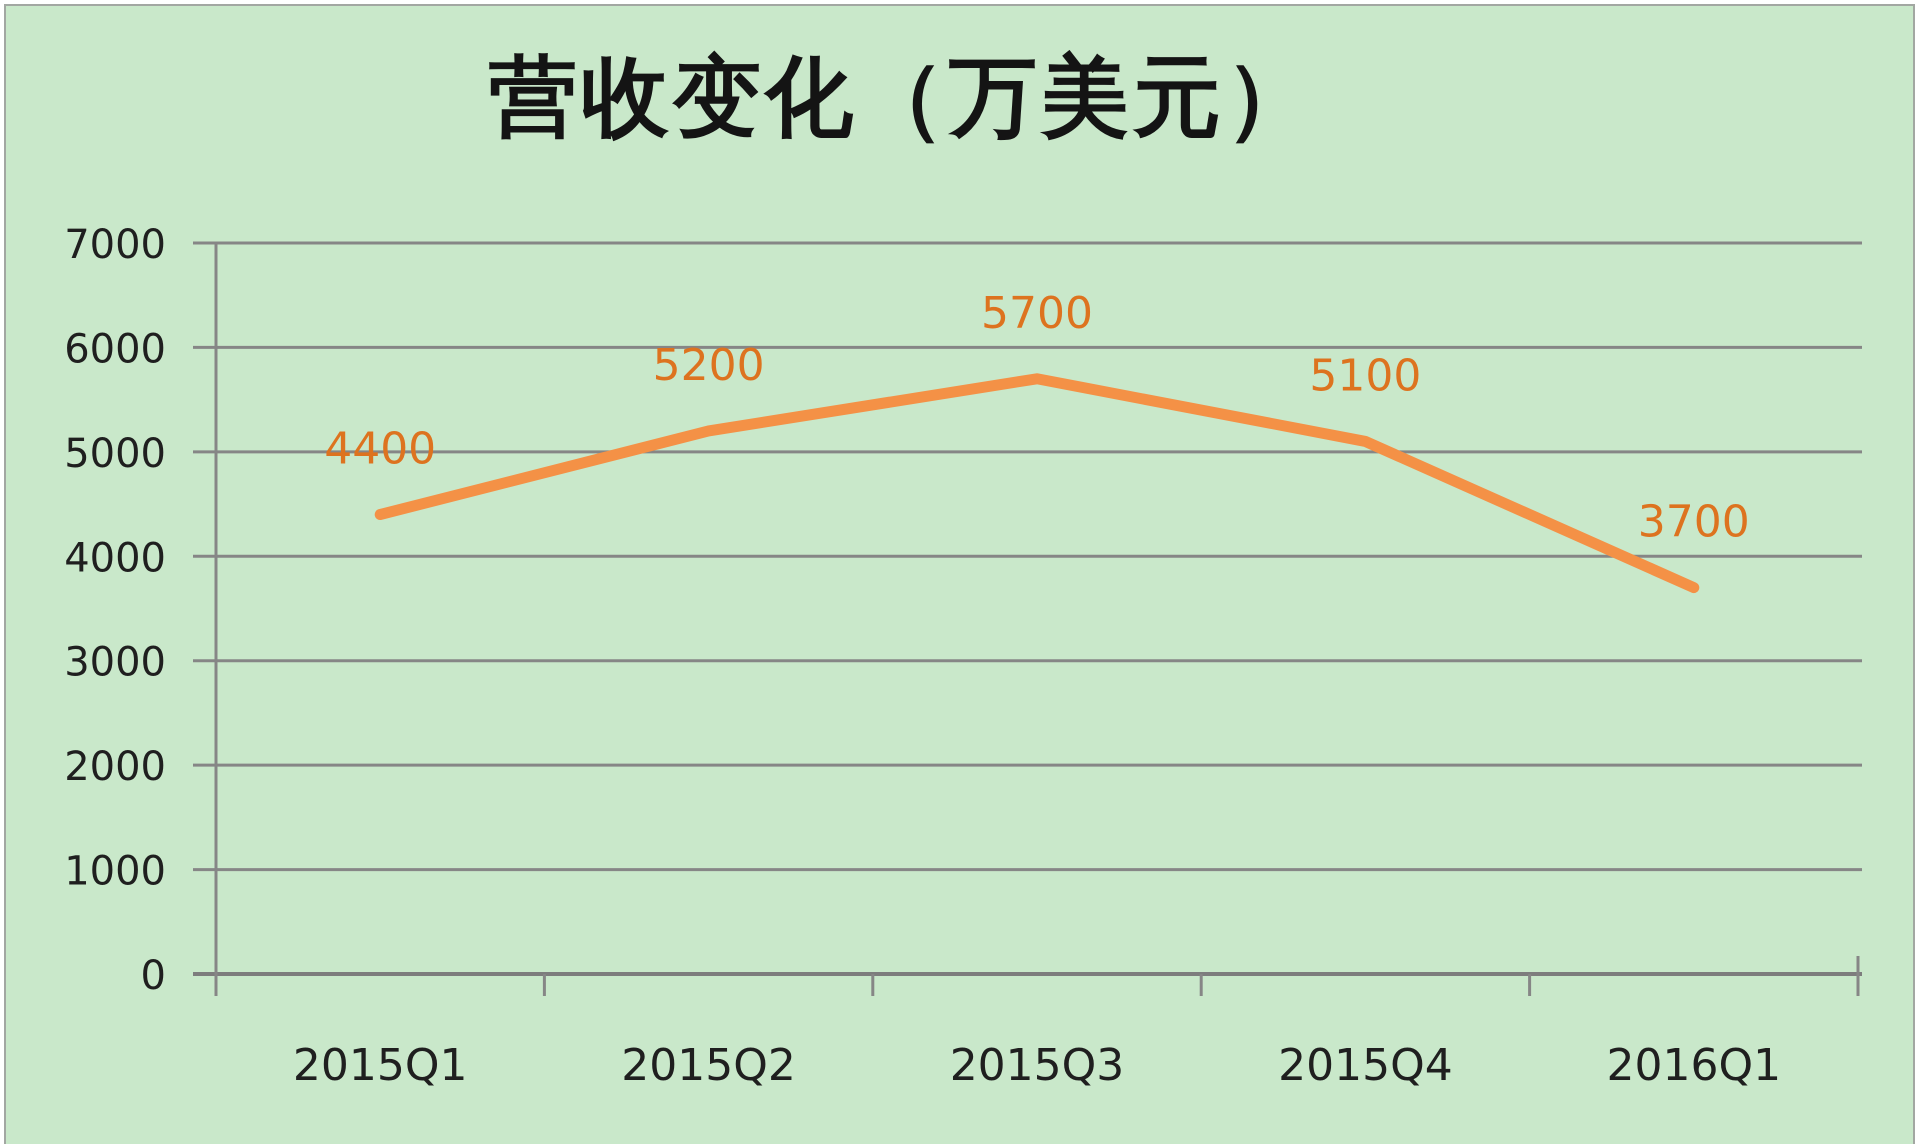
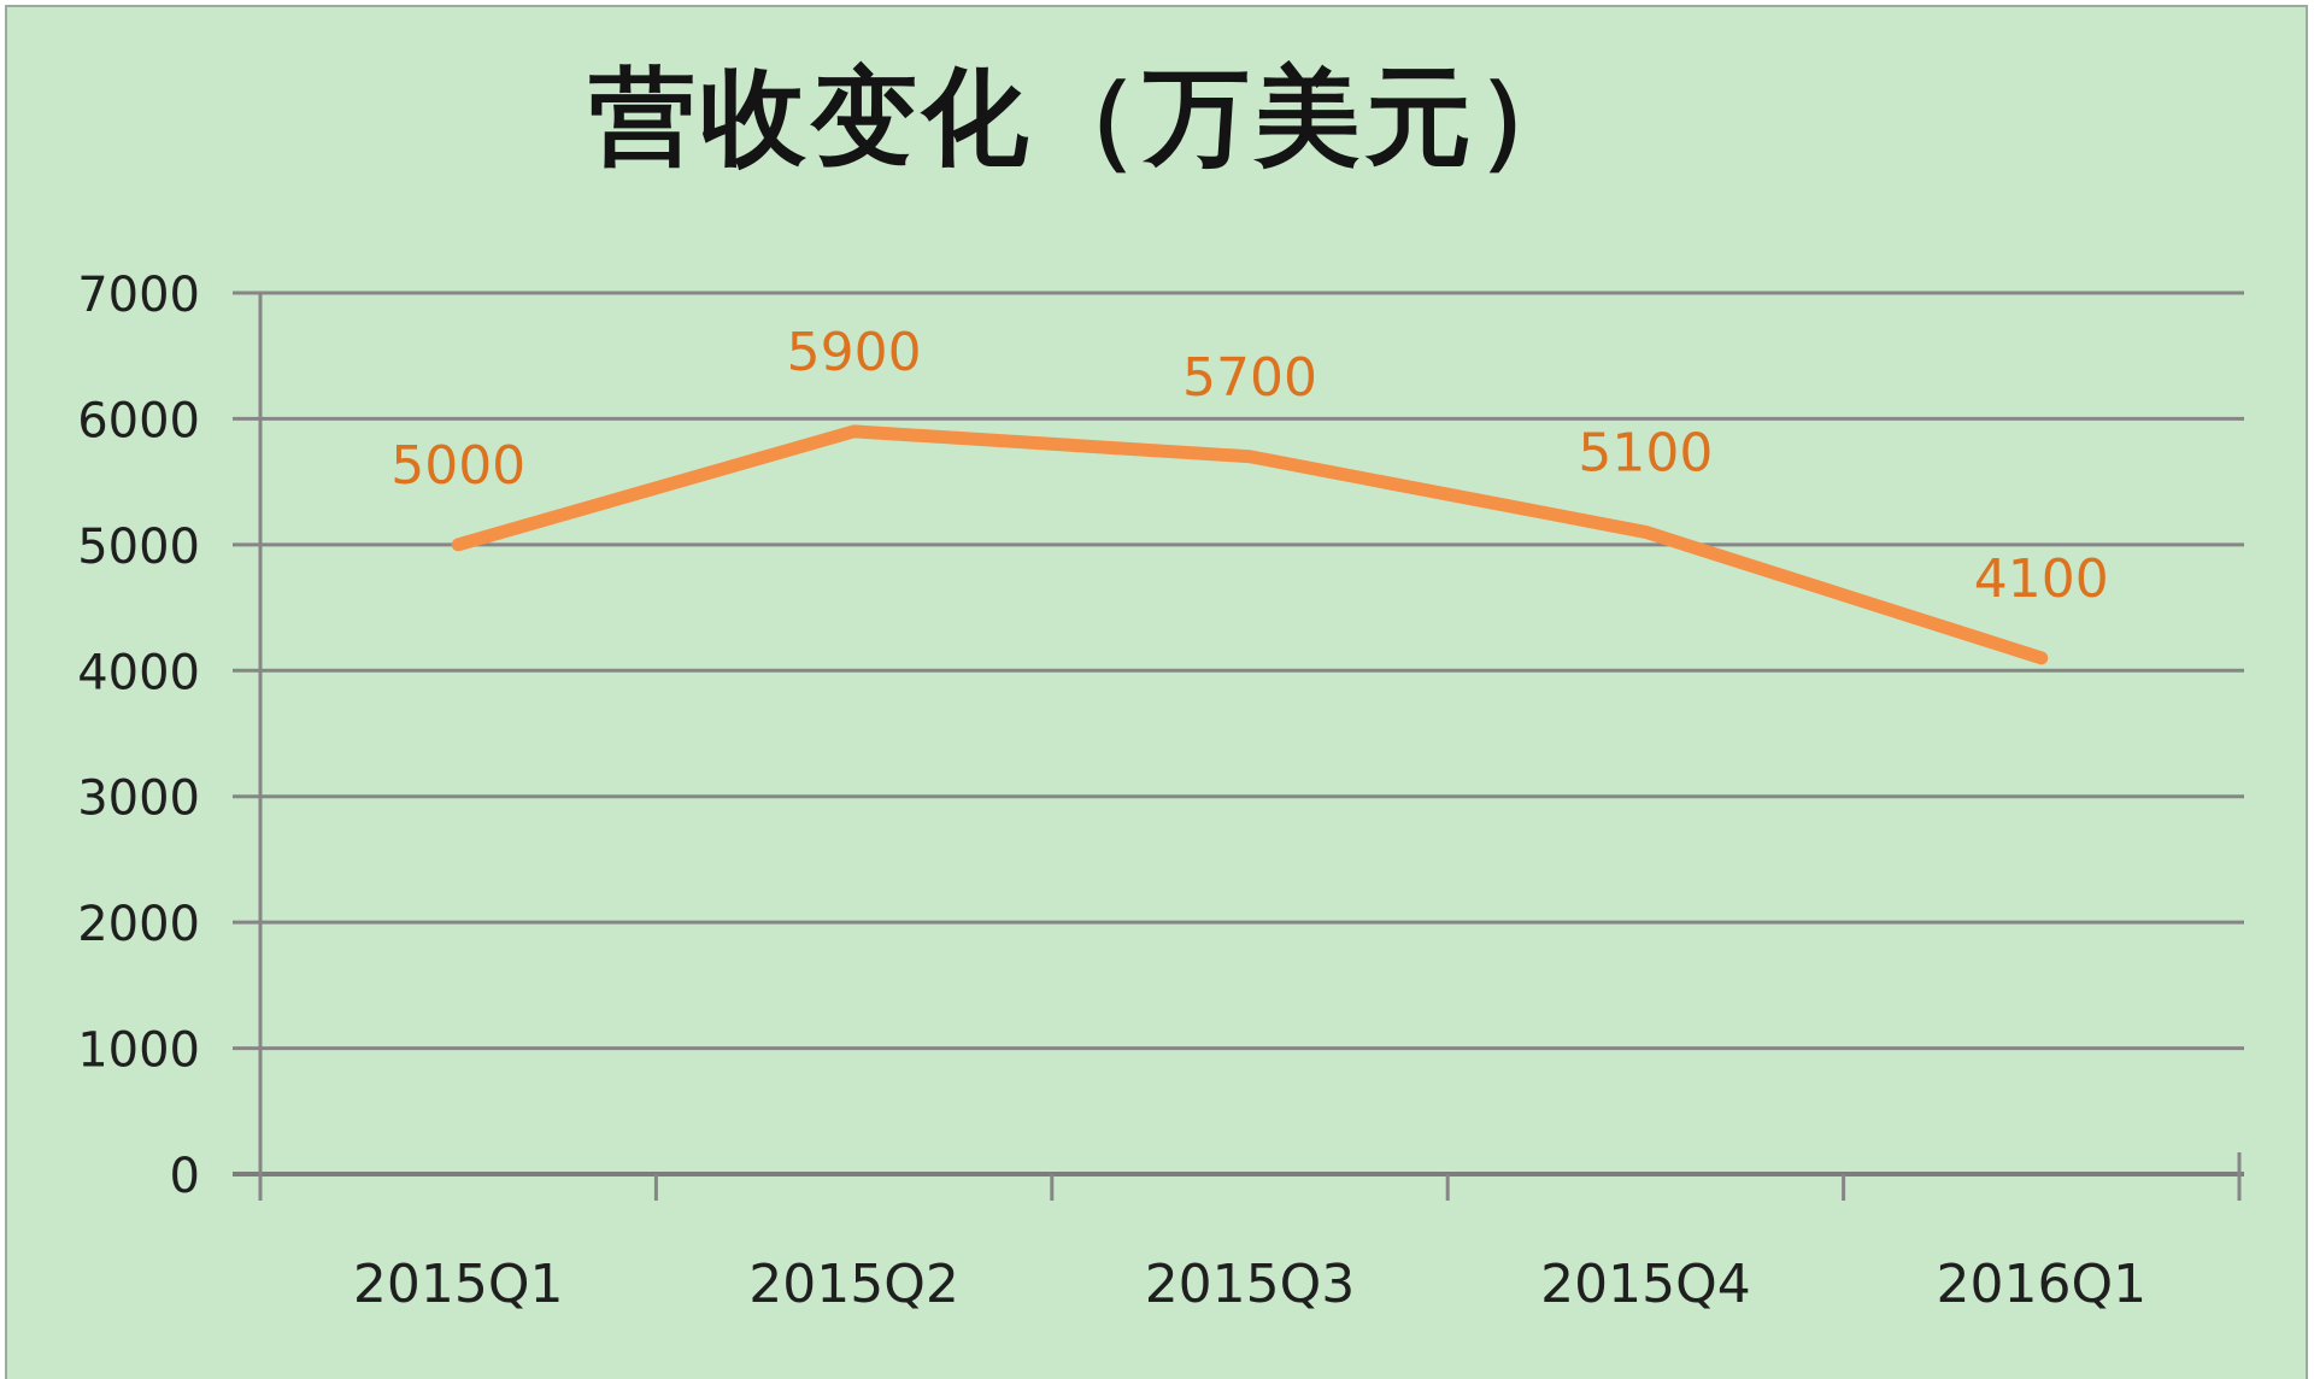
2015Q1: 4400 -> 5000
2015Q2: 5200 -> 5900
2016Q1: 3700 -> 4100
